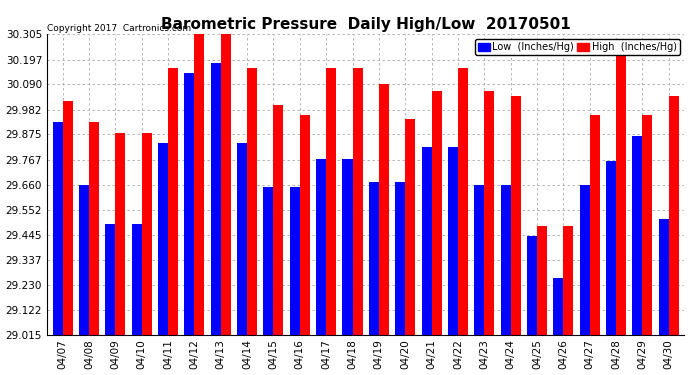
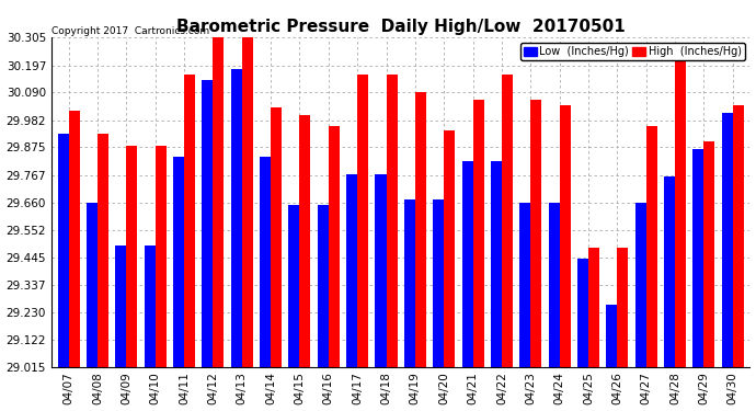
High (Inches/Hg)/04/14: 30.16 -> 30.03
High (Inches/Hg)/04/29: 29.96 -> 29.90
Low (Inches/Hg)/04/30: 29.51 -> 30.01
